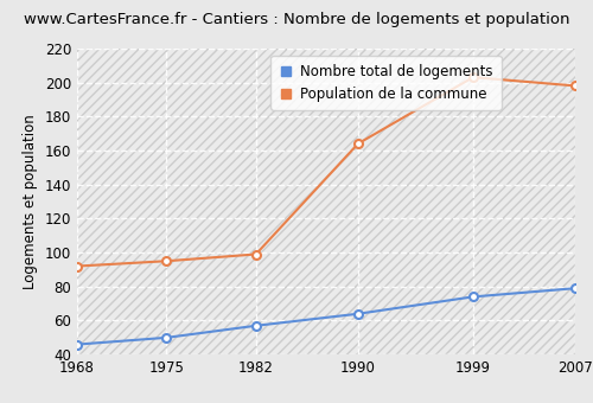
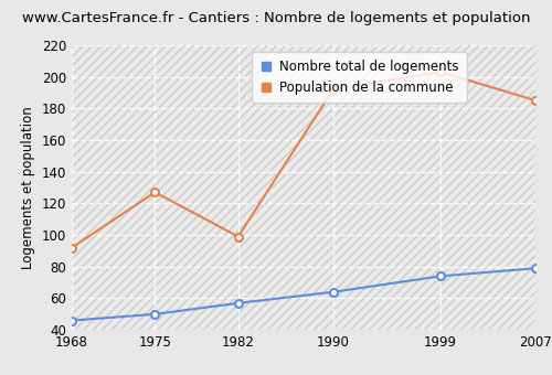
Population de la commune/1975: 95 -> 127
Population de la commune/1990: 164 -> 192
Population de la commune/2007: 198 -> 185
